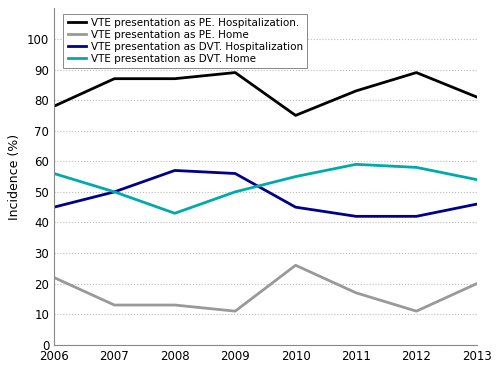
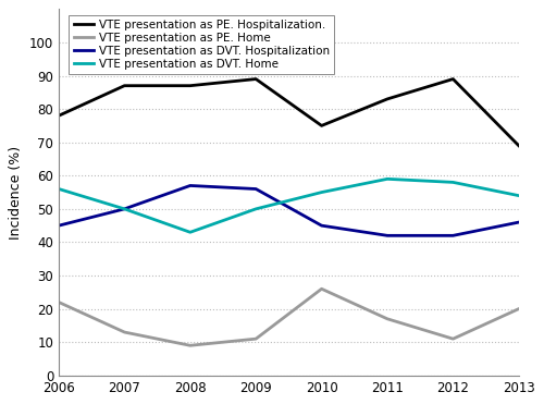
VTE presentation as PE. Home/2008: 13 -> 9
VTE presentation as PE. Hospitalization./2013: 81 -> 69
